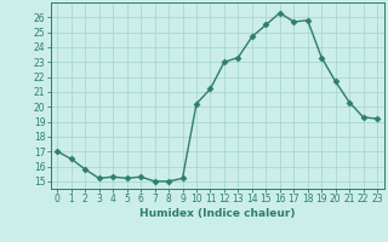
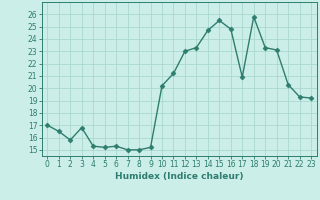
3: 15.2 -> 16.8
16: 26.3 -> 24.8
17: 25.7 -> 20.9
20: 21.7 -> 23.1
